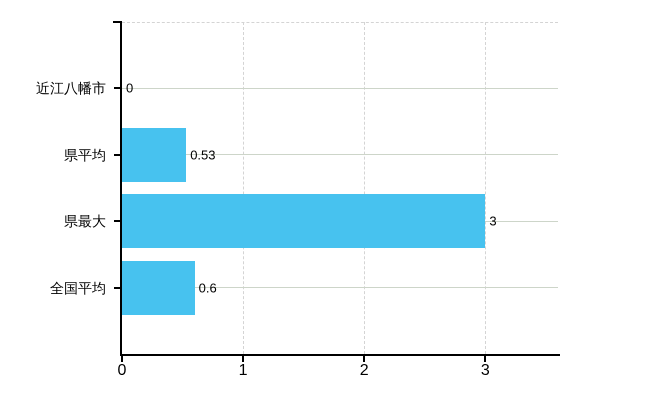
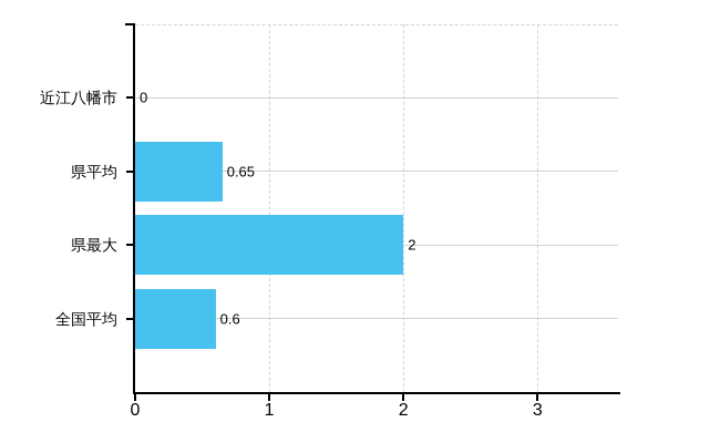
県平均: 0.53 -> 0.65
県最大: 3 -> 2
